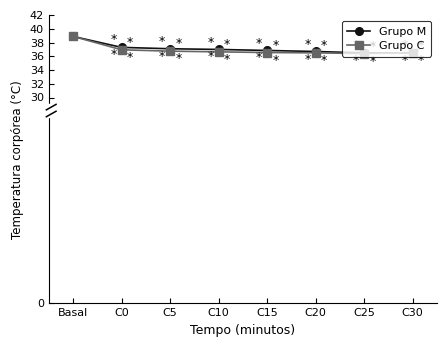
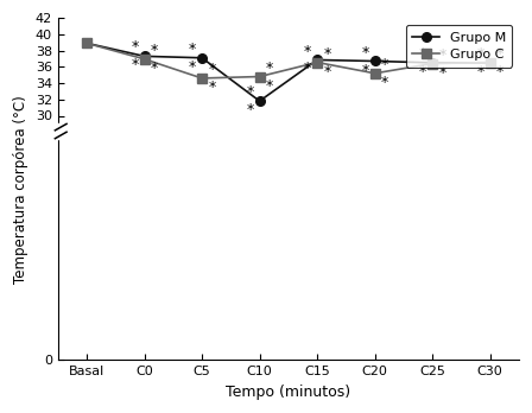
Grupo C/C5: 36.8 -> 34.6
Grupo M/C10: 37.0 -> 31.8
Grupo C/C10: 36.6 -> 34.8
Grupo C/C20: 36.5 -> 35.2
